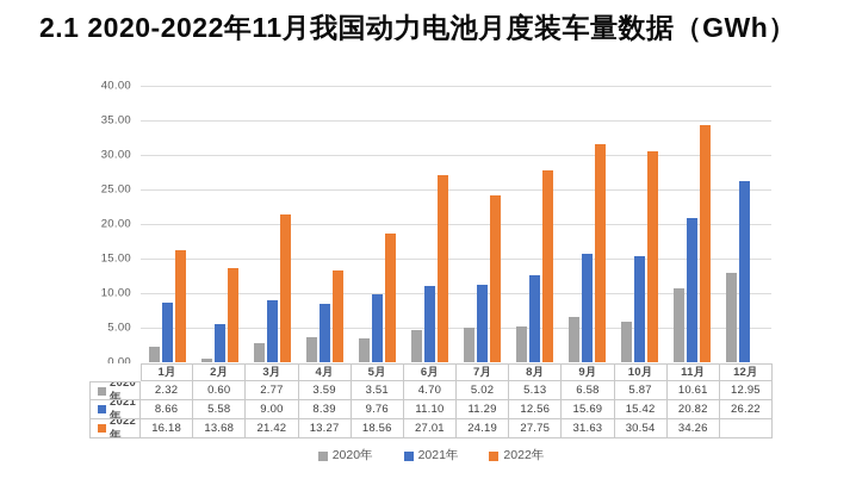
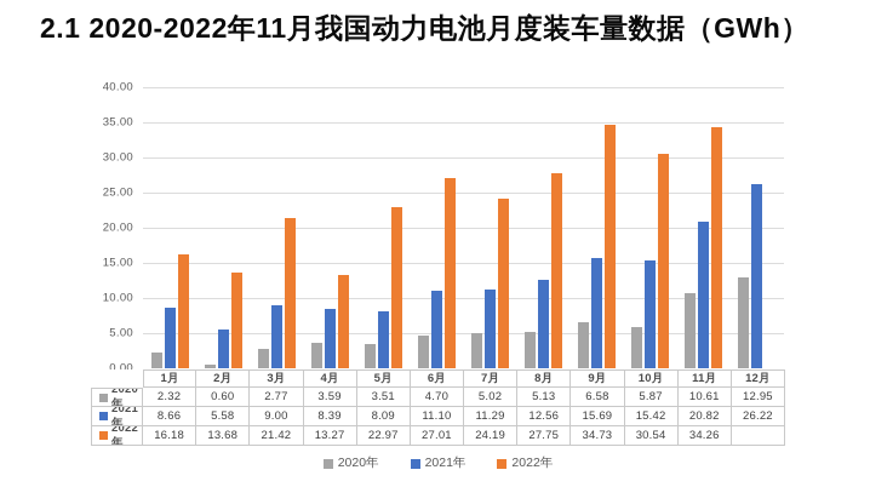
2021年/5月: 9.76 -> 8.09
2022年/5月: 18.56 -> 22.97
2022年/9月: 31.63 -> 34.73
